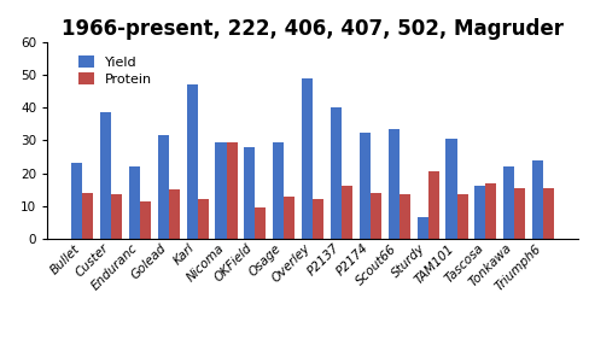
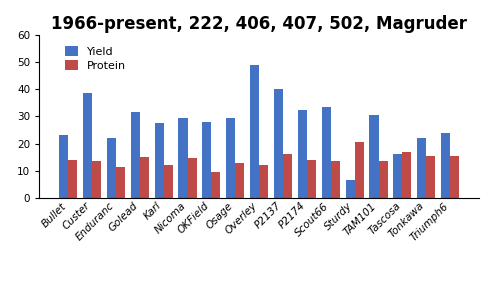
Yield/Karl: 47.0 -> 27.5
Protein/Nicoma: 29.5 -> 14.5
